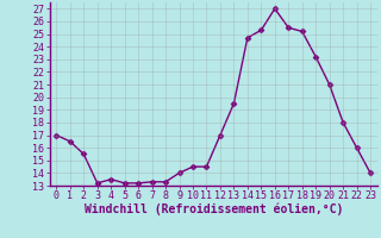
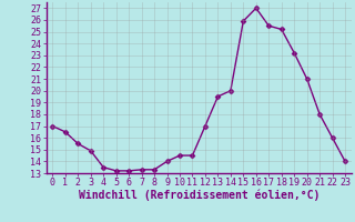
3: 13.2 -> 14.9
14: 24.7 -> 20.0
15: 25.3 -> 25.9
